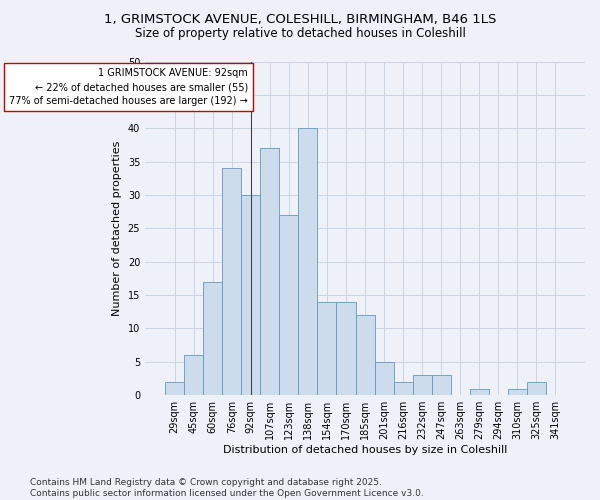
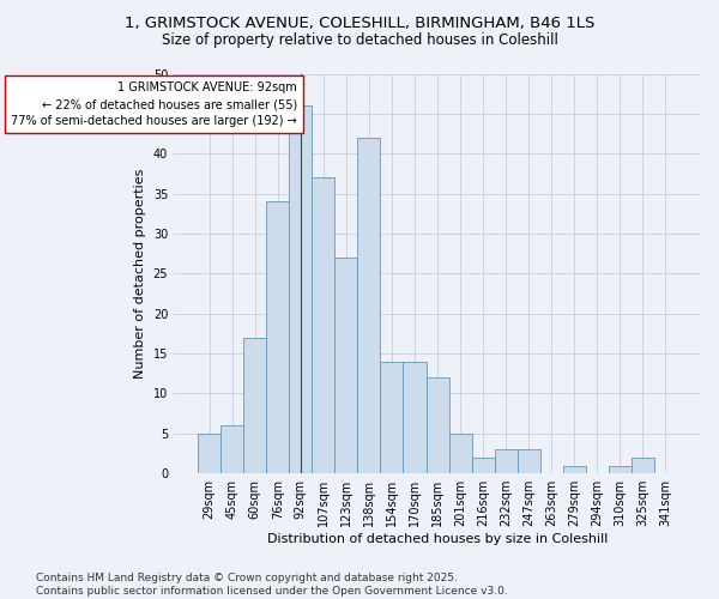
29sqm: 2 -> 5
92sqm: 30 -> 46
138sqm: 40 -> 42
